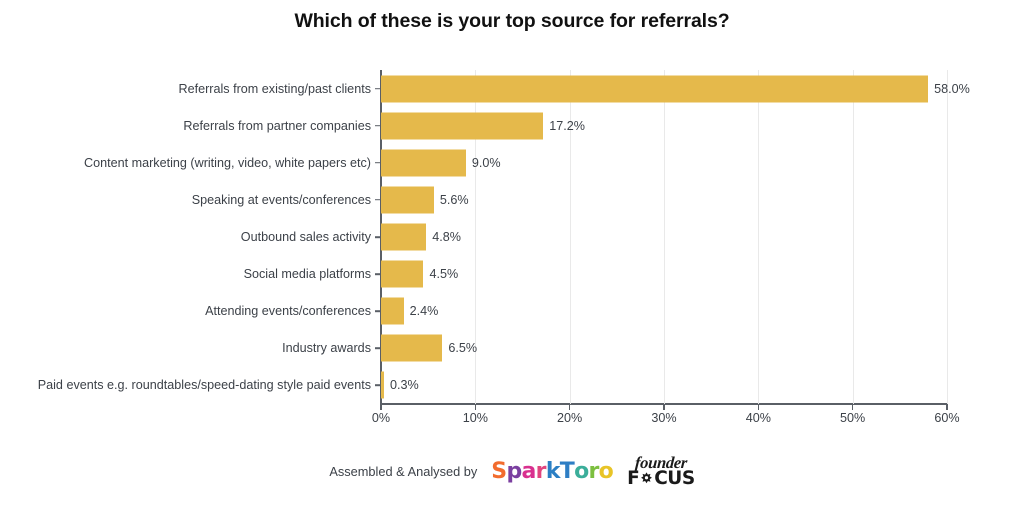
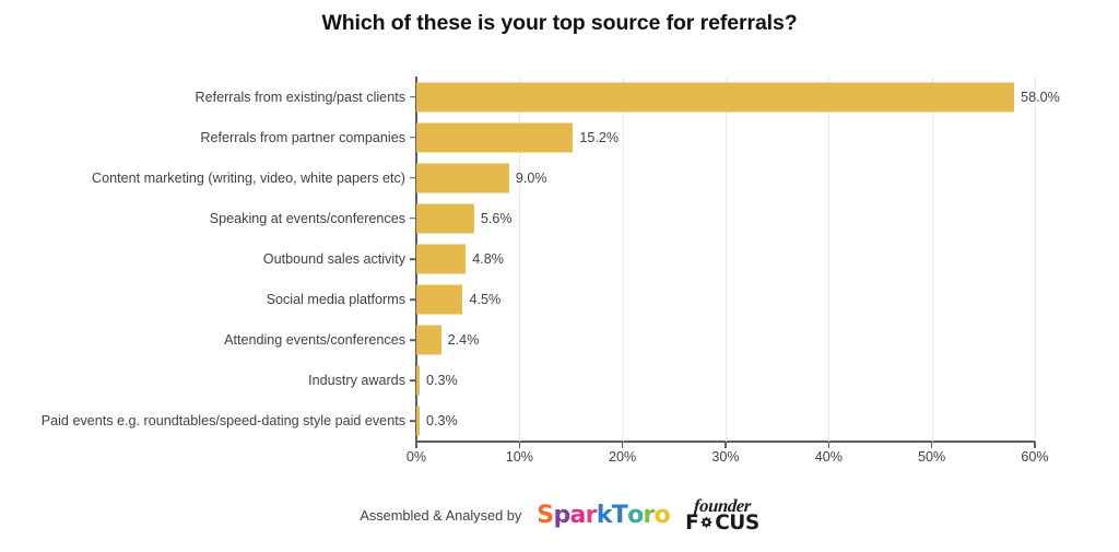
Referrals from partner companies: 17.2% -> 15.2%
Industry awards: 6.5% -> 0.3%
